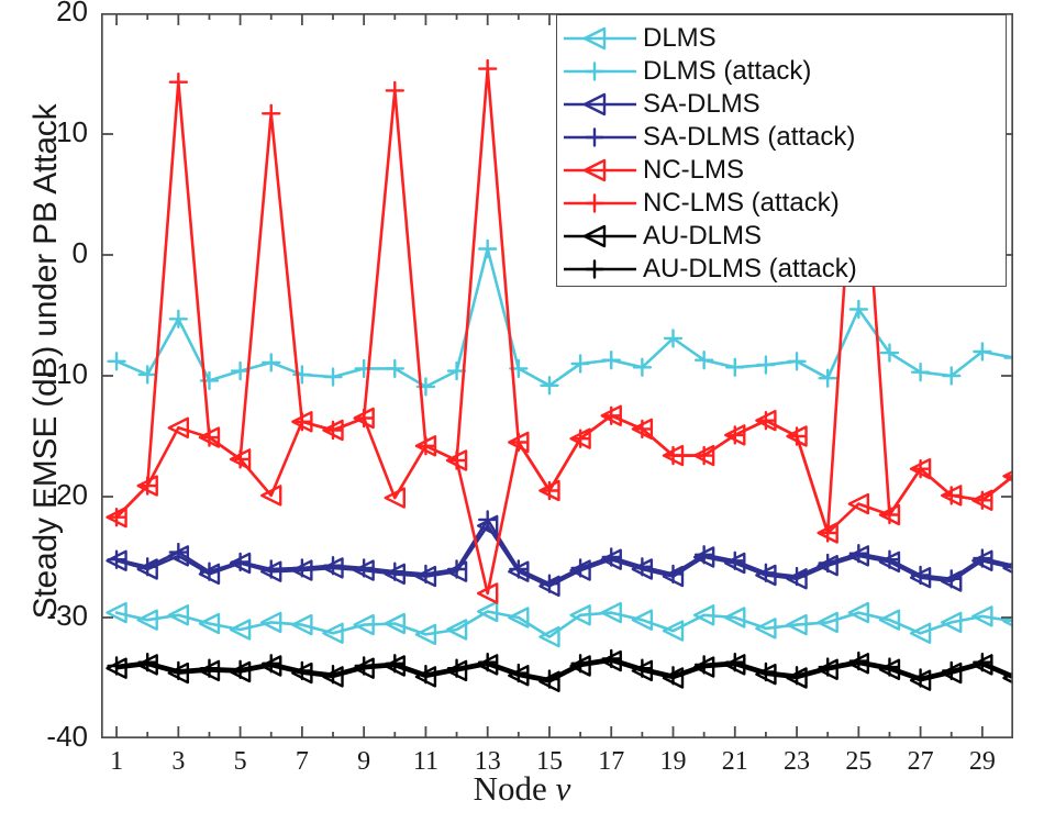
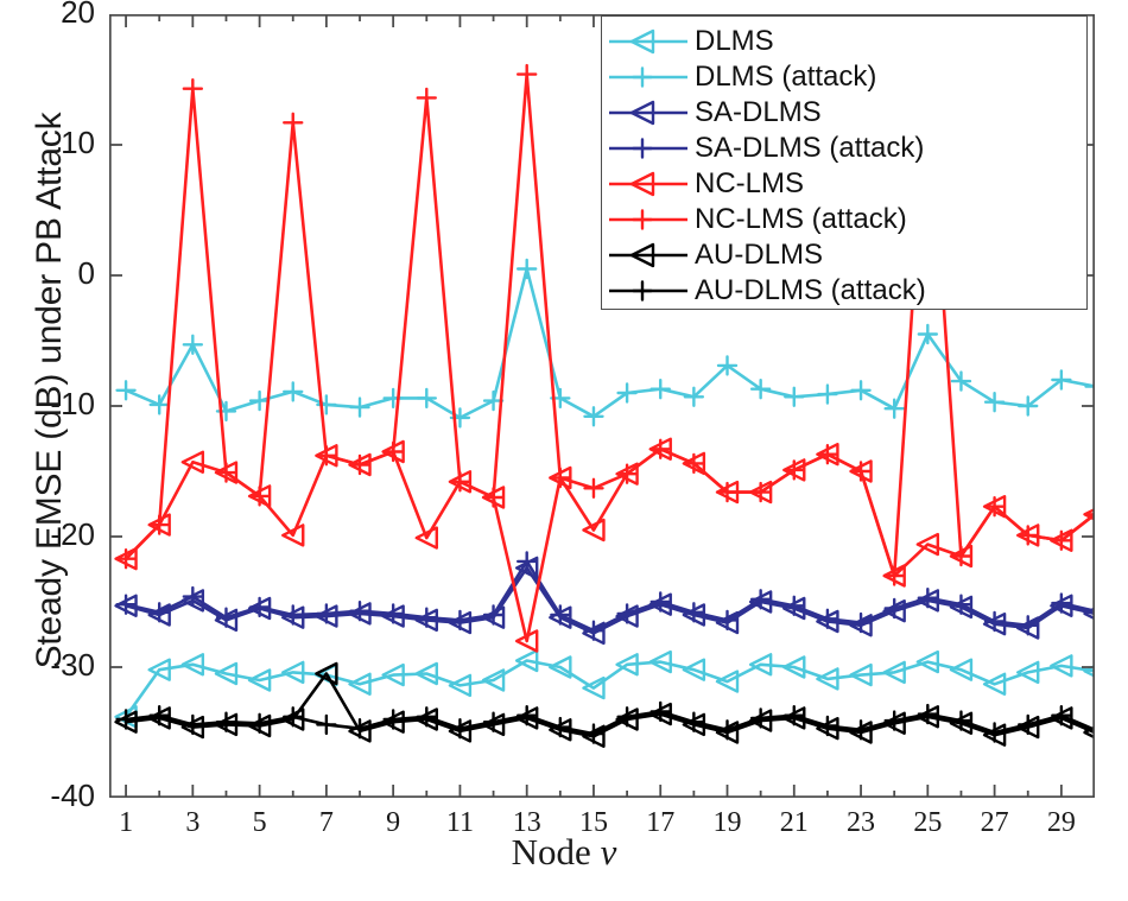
DLMS/1: -29.6 -> -33.8
AU-DLMS/7: -34.6 -> -30.5
NC-LMS (attack)/15: -19.5 -> -16.3
